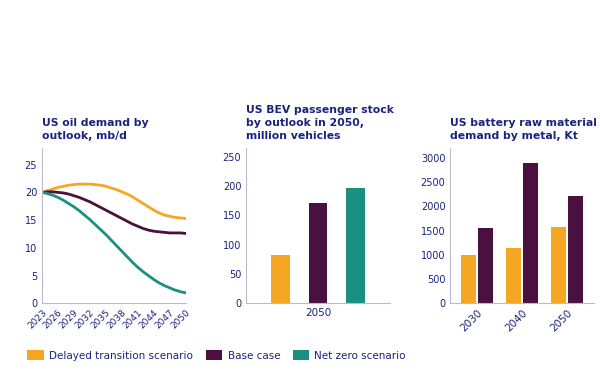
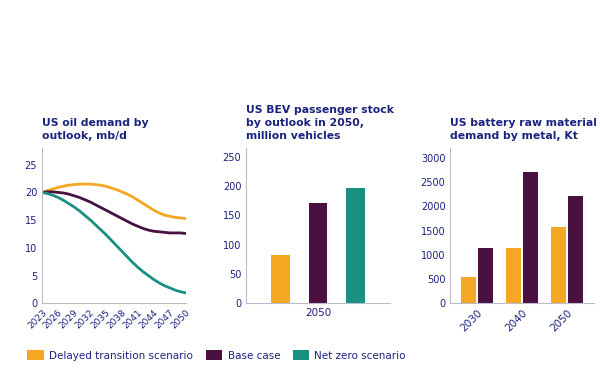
Delayed transition scenario/2030: 1000 -> 550
Base case/2030: 1550 -> 1150
Base case/2040: 2900 -> 2700
